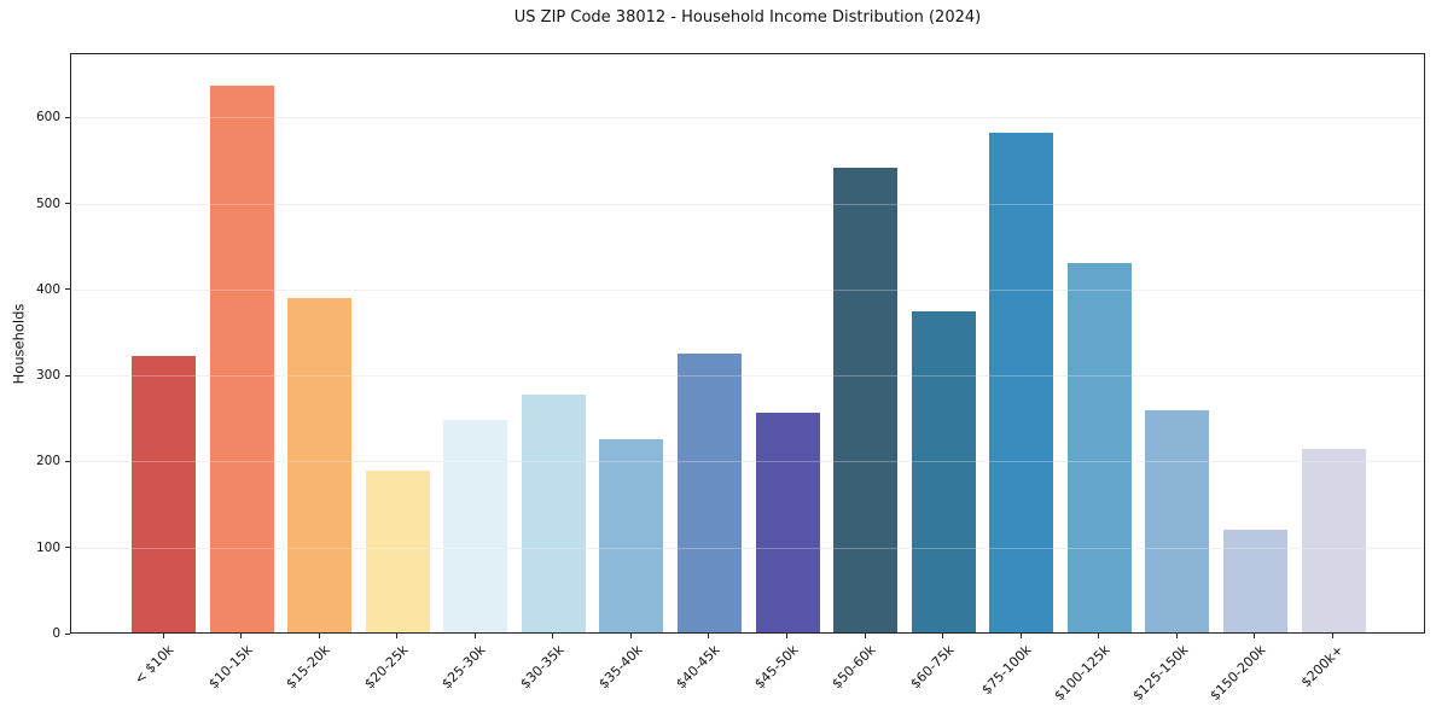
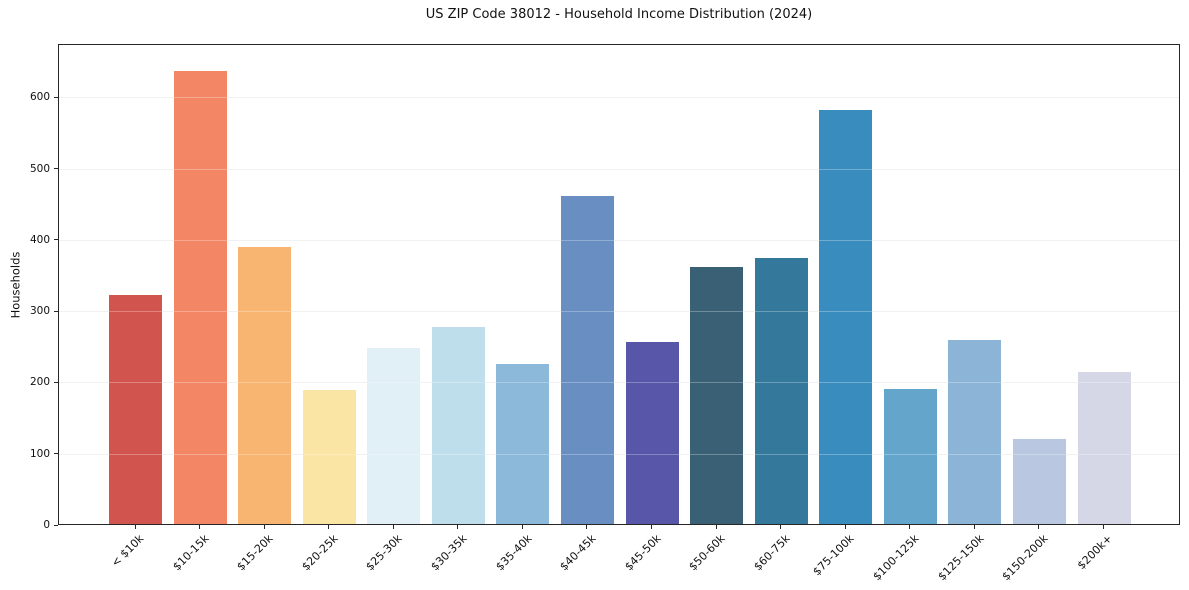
$40-45k: 320 -> 460
$50-60k: 540 -> 360
$100-125k: 430 -> 190
